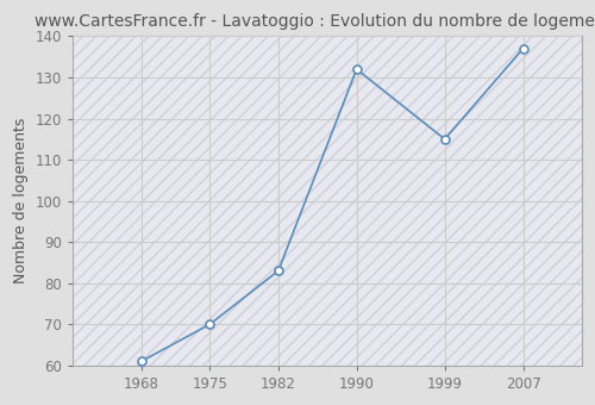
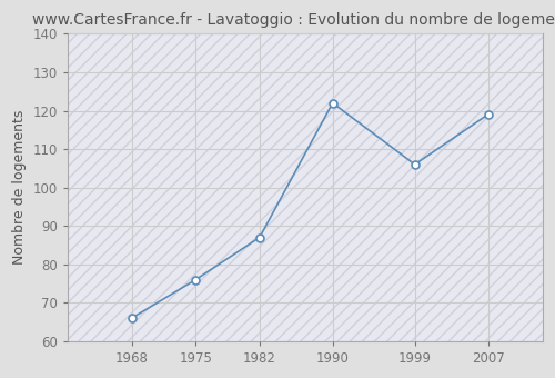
1968: 61 -> 66
1975: 70 -> 76
1982: 83 -> 87
1990: 132 -> 122
1999: 115 -> 106
2007: 137 -> 119
